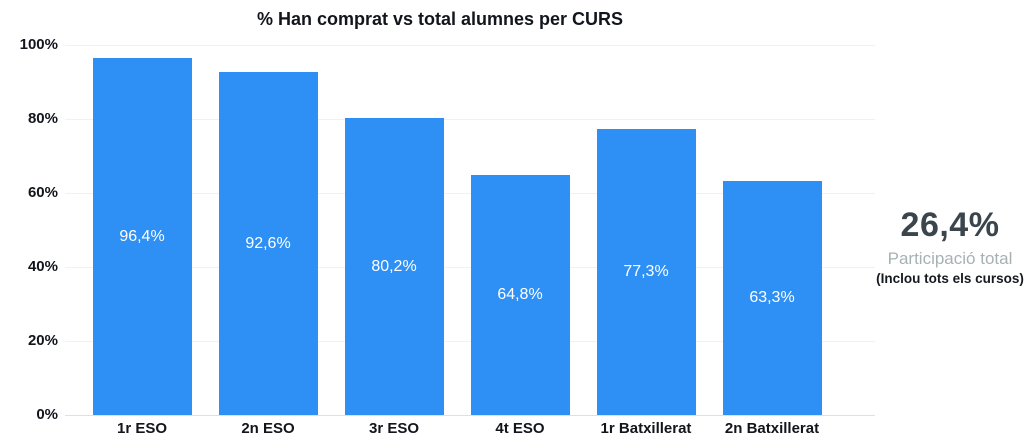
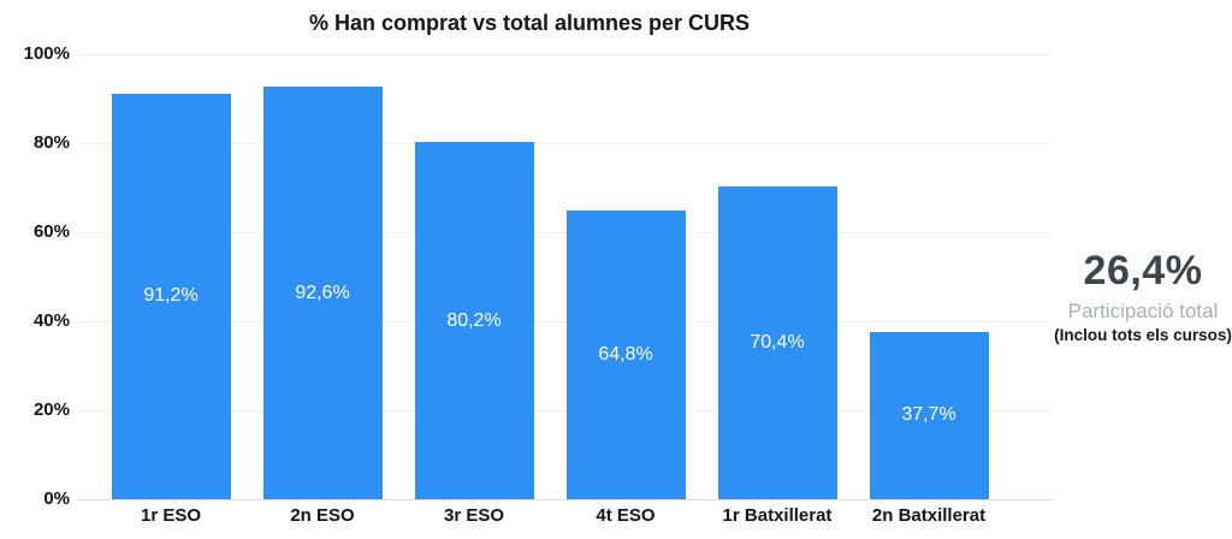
1r ESO: 96,4% -> 91,2%
1r Batxillerat: 77,3% -> 70,4%
2n Batxillerat: 63,3% -> 37,7%
